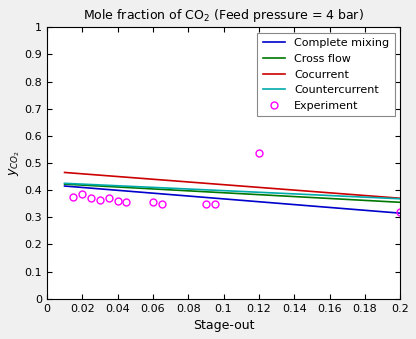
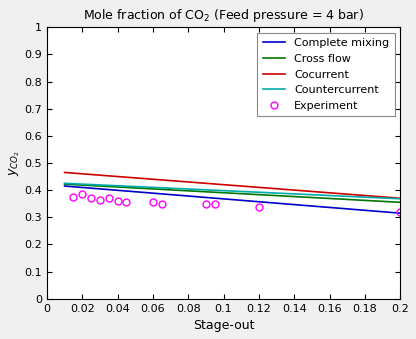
0.12: 0.535 -> 0.338
